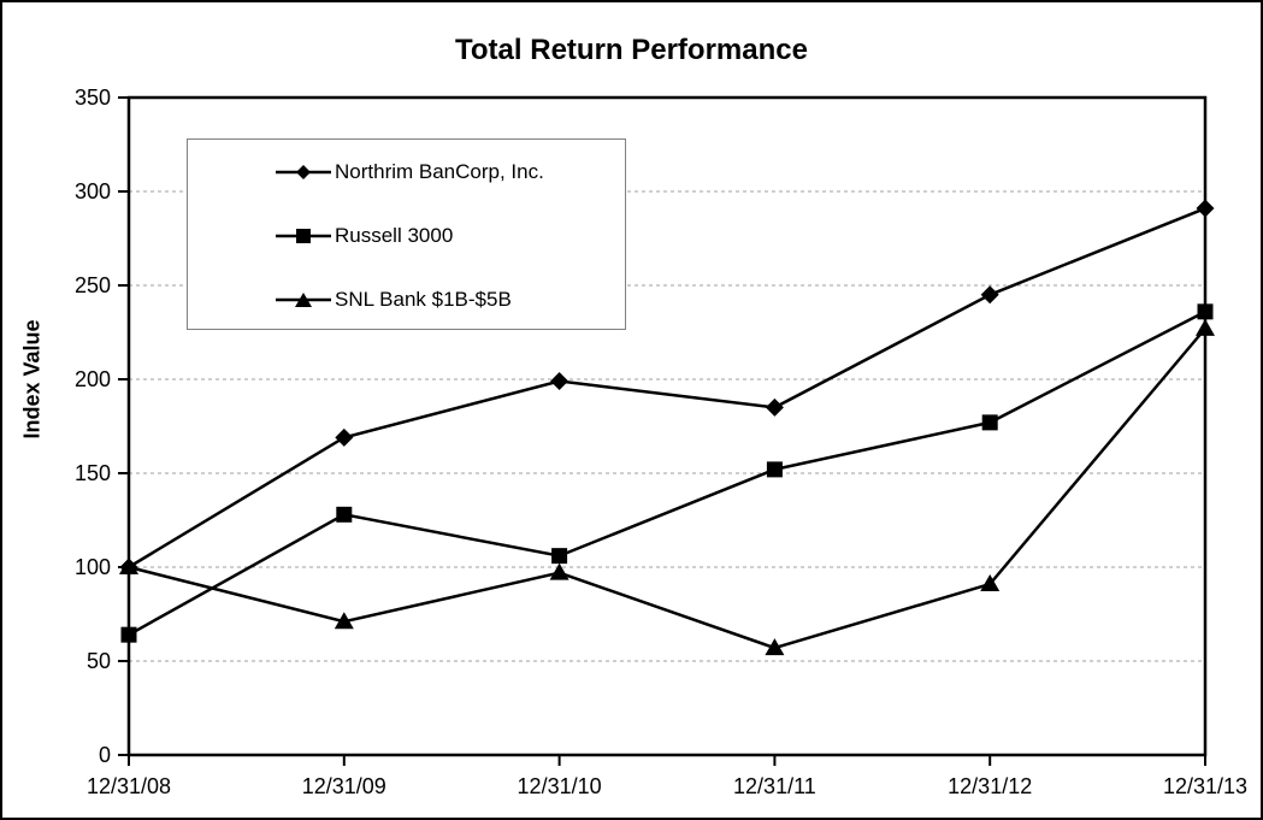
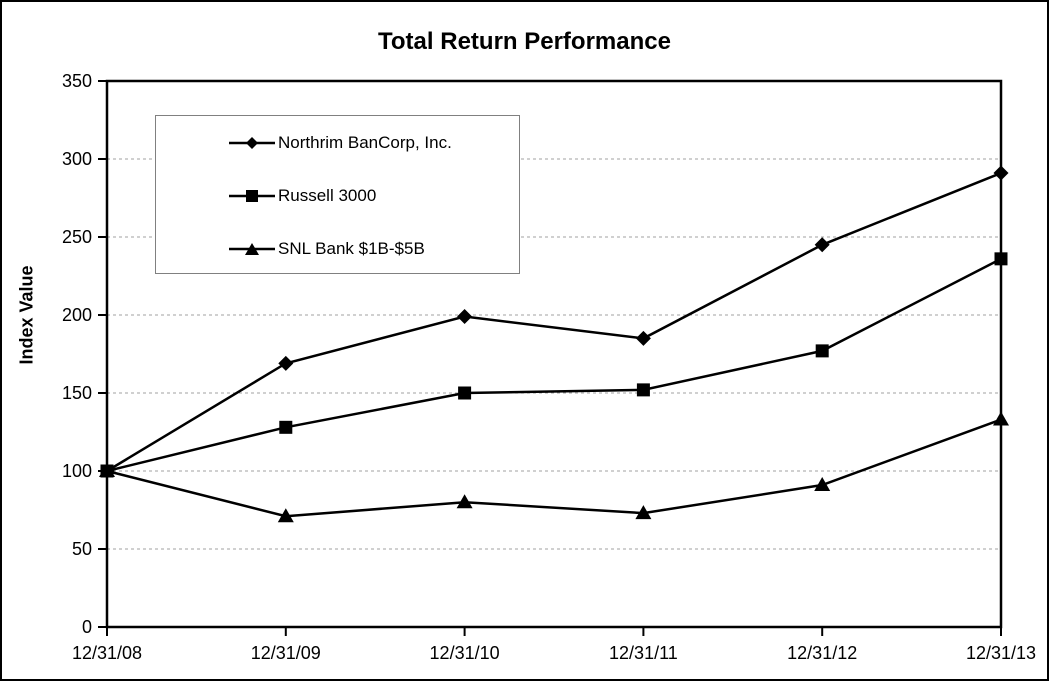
Russell 3000/12/31/08: 64 -> 100
Russell 3000/12/31/10: 106 -> 150
SNL Bank $1B-$5B/12/31/10: 97 -> 80
SNL Bank $1B-$5B/12/31/11: 57 -> 73
SNL Bank $1B-$5B/12/31/13: 227 -> 133
